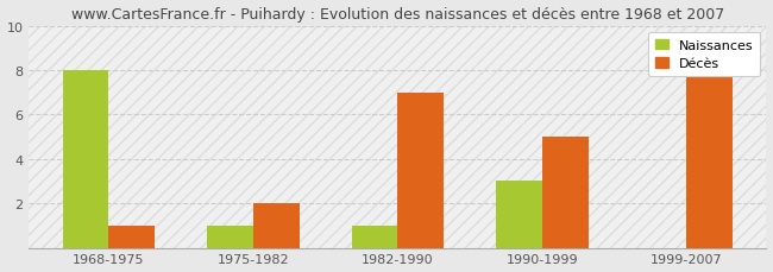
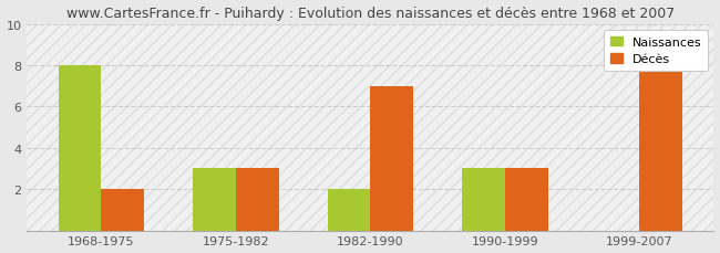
Décès/1968-1975: 1 -> 2
Naissances/1975-1982: 1 -> 3
Décès/1975-1982: 2 -> 3
Naissances/1982-1990: 1 -> 2
Décès/1990-1999: 5 -> 3
